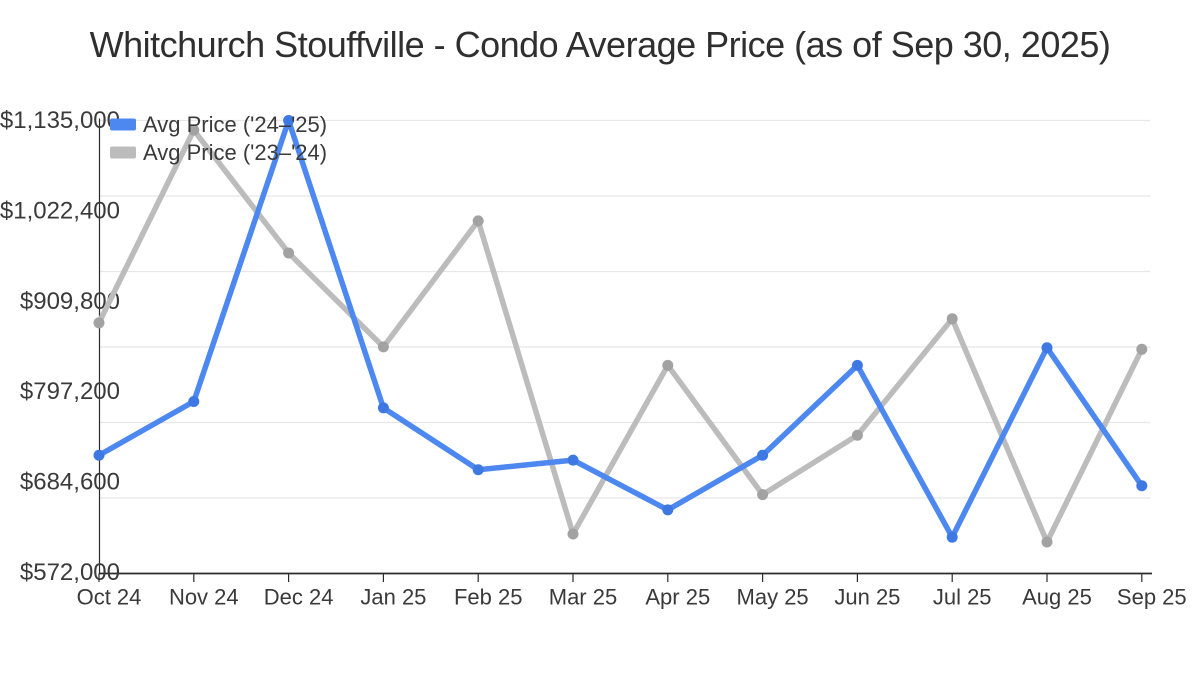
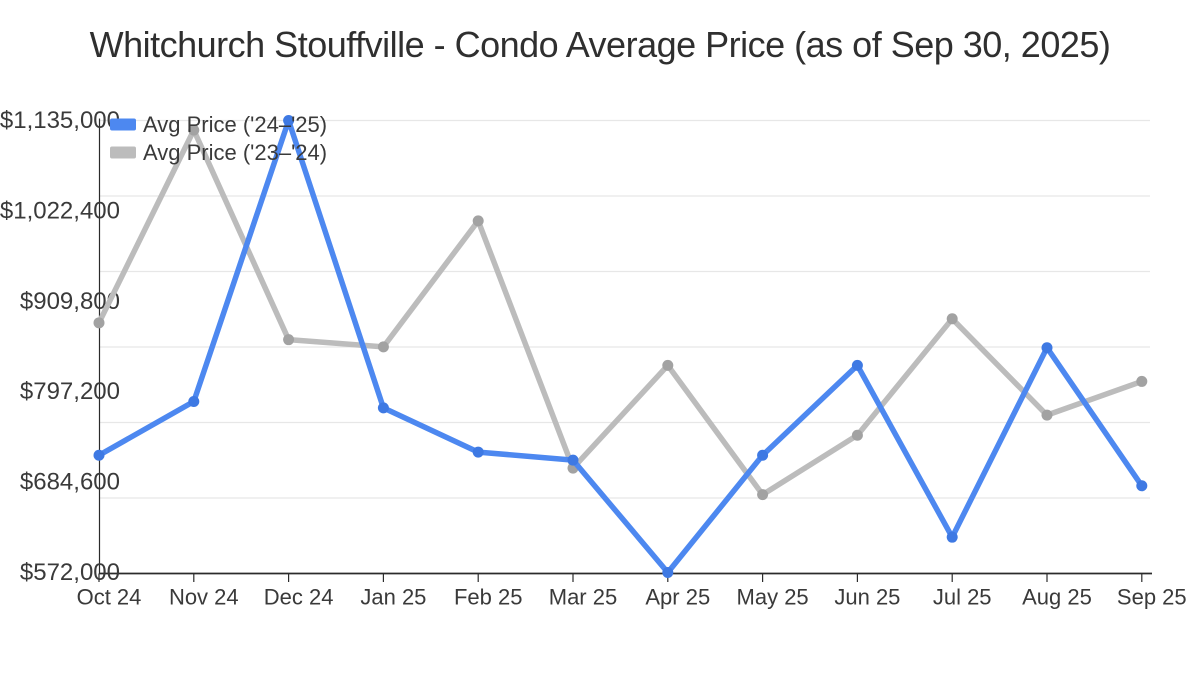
Avg Price ('23–'24)/Dec 24: $970000 -> $860000
Avg Price ('24–'25)/Feb 25: $700000 -> $720000
Avg Price ('23–'24)/Mar 25: $620000 -> $700000
Avg Price ('24–'25)/Apr 25: $650000 -> $570000
Avg Price ('23–'24)/Aug 25: $610000 -> $770000
Avg Price ('23–'24)/Sep 25: $850000 -> $810000
